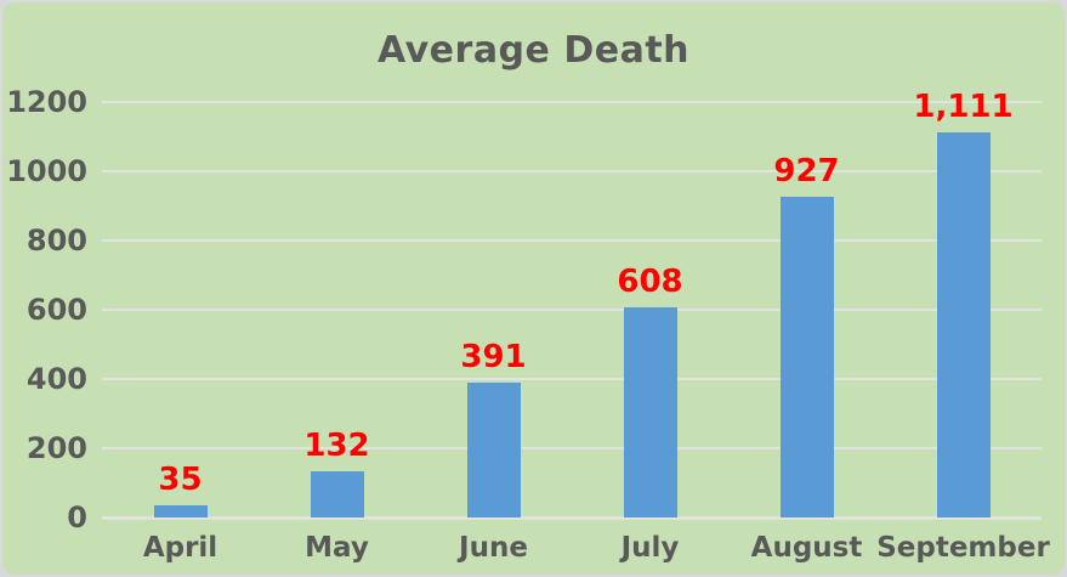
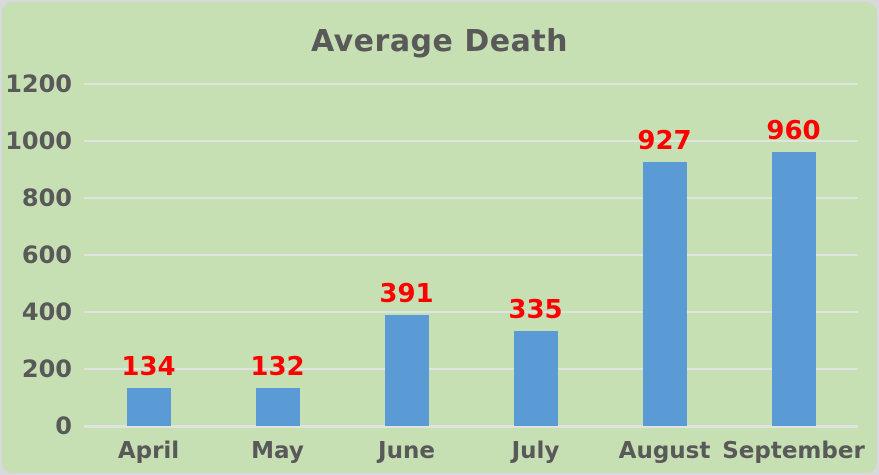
April: 35 -> 134
July: 608 -> 335
September: 1,111 -> 960
